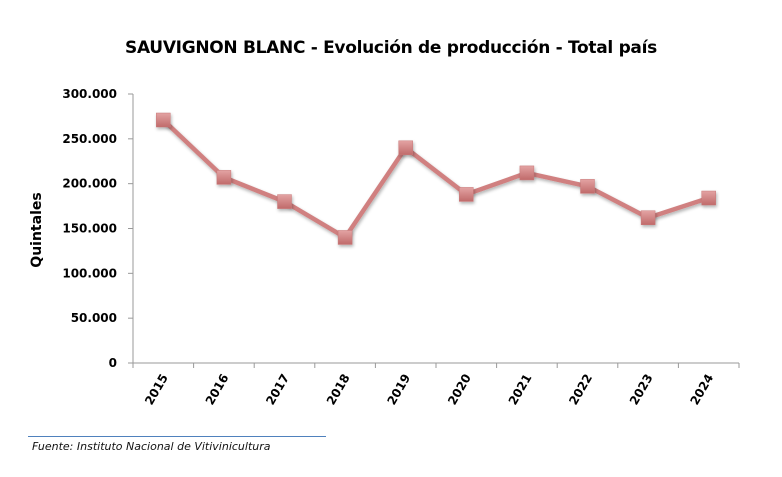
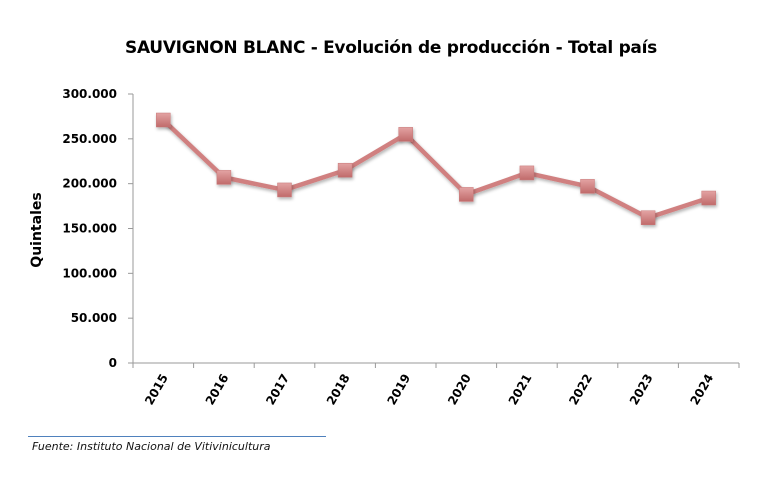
2017: 180000 -> 190000
2018: 140000 -> 220000
2019: 240000 -> 260000
